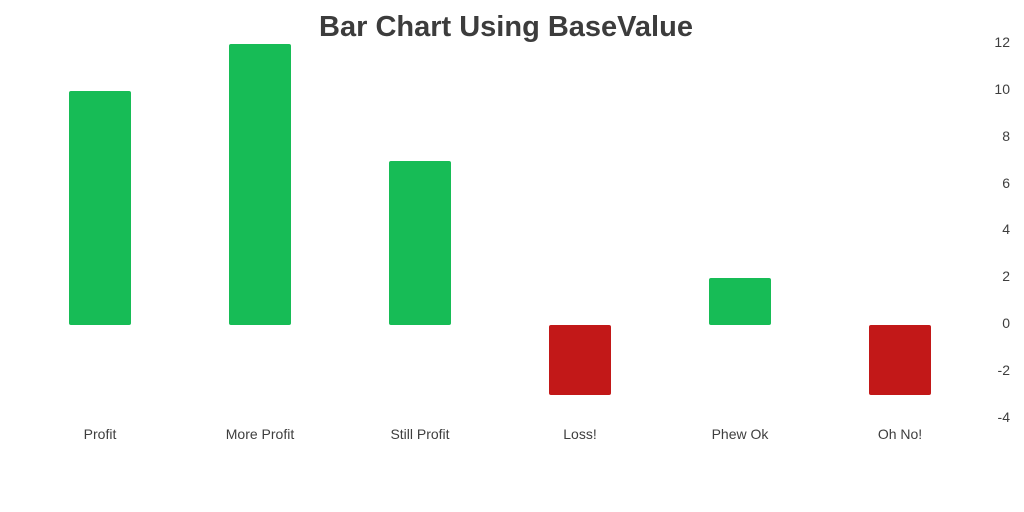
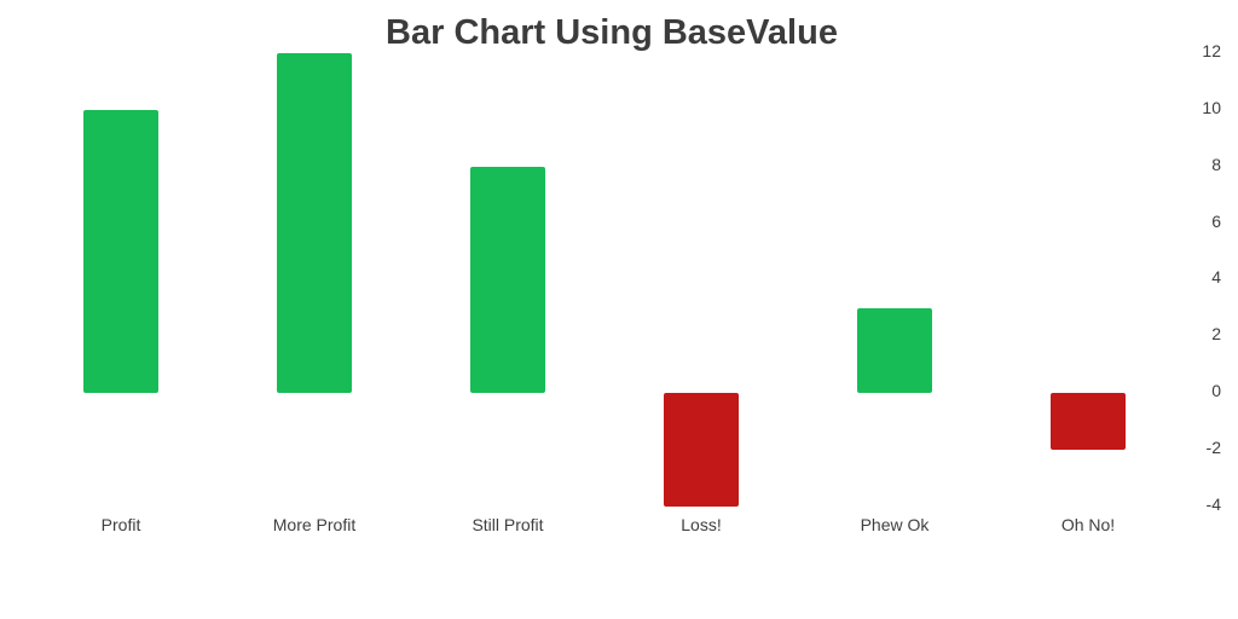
Still Profit: 7 -> 8
Loss!: -3 -> -4
Phew Ok: 2 -> 3
Oh No!: -3 -> -2
